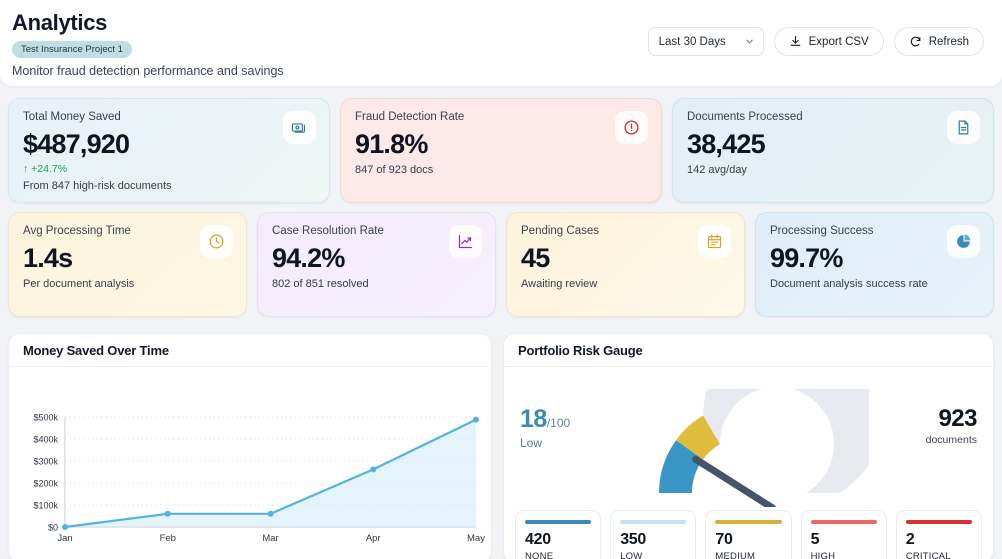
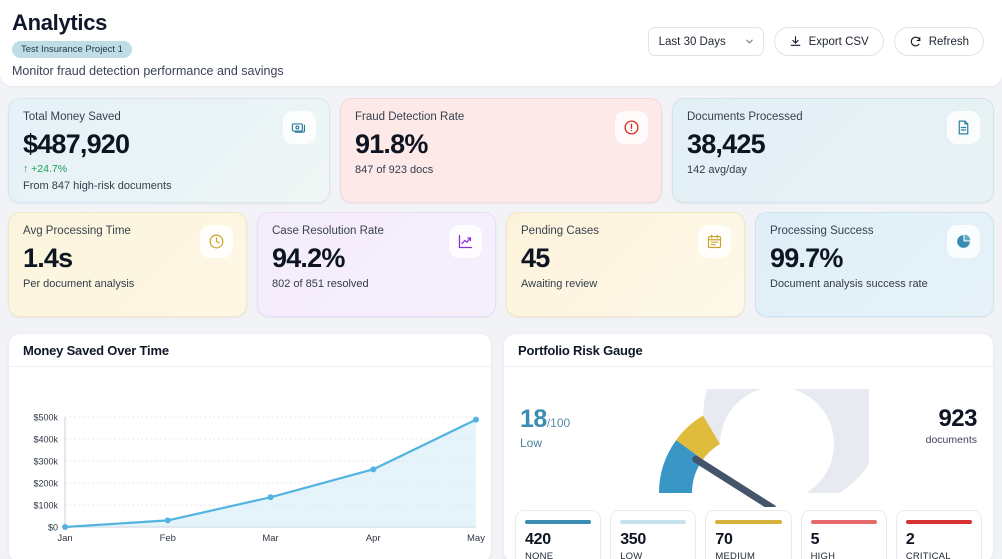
Feb: $60k -> $30k
Mar: $60k -> $140k
